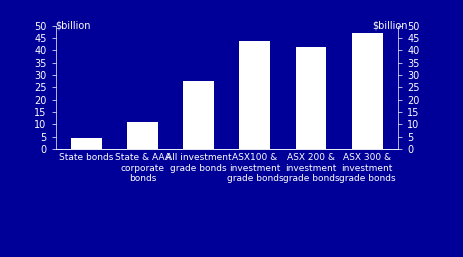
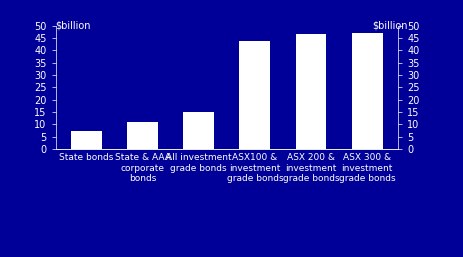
State bonds: 4.5 -> 7.5
All investment grade bonds: 27.5 -> 15.0
ASX 200 & investment grade bonds: 41.5 -> 46.5
